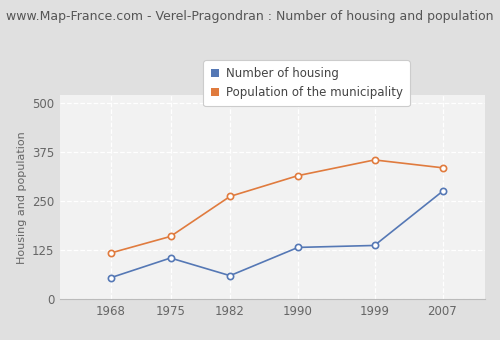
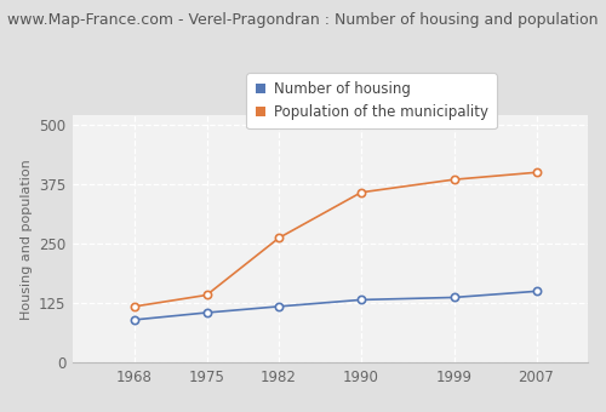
Number of housing/1968: 55 -> 90
Population of the municipality/1975: 160 -> 142
Number of housing/1982: 60 -> 118
Population of the municipality/1990: 315 -> 358
Population of the municipality/1999: 355 -> 385
Number of housing/2007: 275 -> 150
Population of the municipality/2007: 335 -> 400
